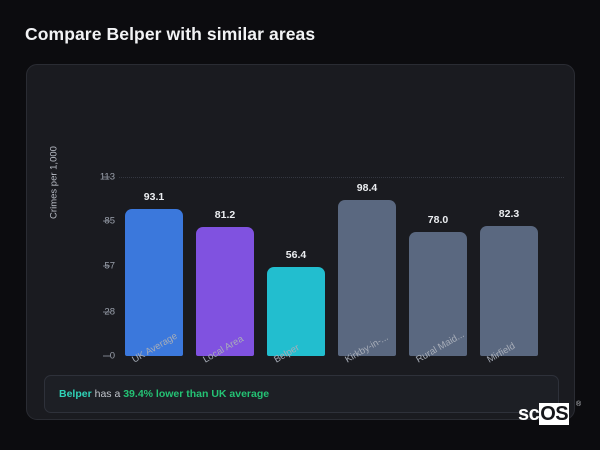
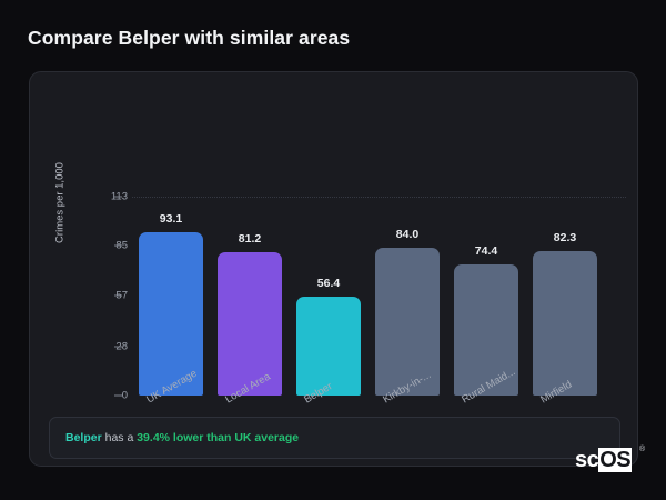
Kirkby-in-...: 98.4 -> 84.0
Rural Maid...: 78.0 -> 74.4
